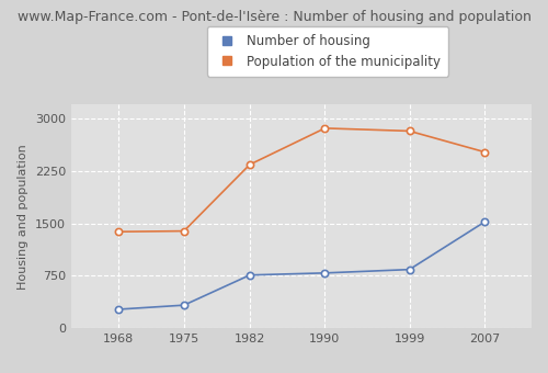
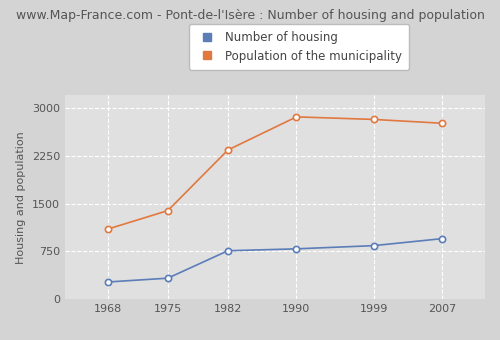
Population of the municipality/1968: 1380 -> 1100
Number of housing/2007: 1520 -> 950
Population of the municipality/2007: 2520 -> 2760
